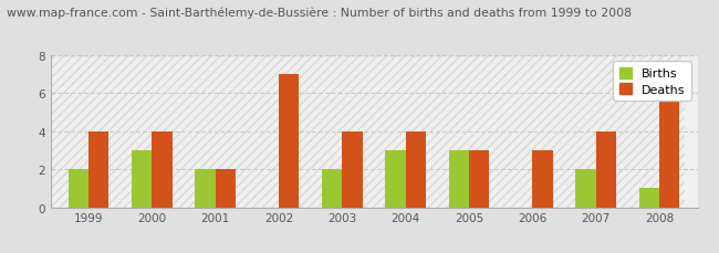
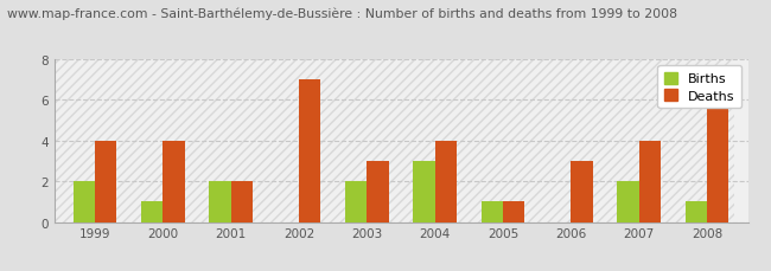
Births/2000: 3 -> 1
Deaths/2003: 4 -> 3
Births/2005: 3 -> 1
Deaths/2005: 3 -> 1
